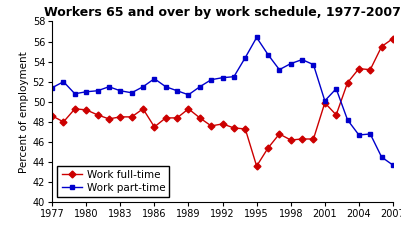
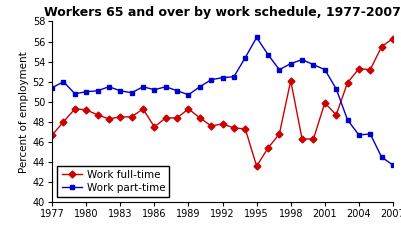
Work full-time/1977: 48.6 -> 46.7
Work part-time/1986: 52.3 -> 51.2
Work full-time/1998: 46.2 -> 52.1
Work part-time/2001: 50.1 -> 53.2
